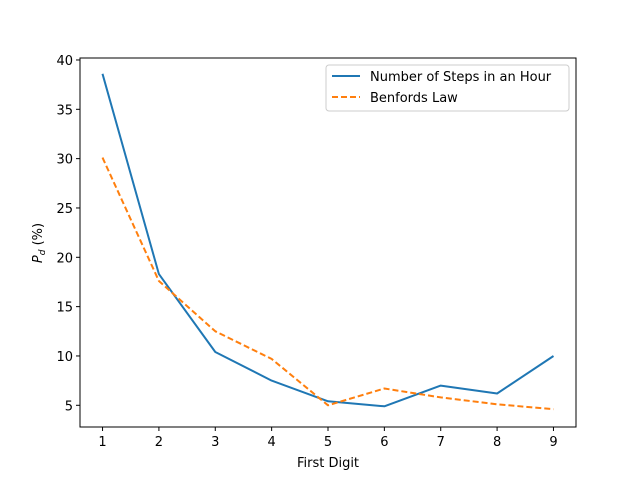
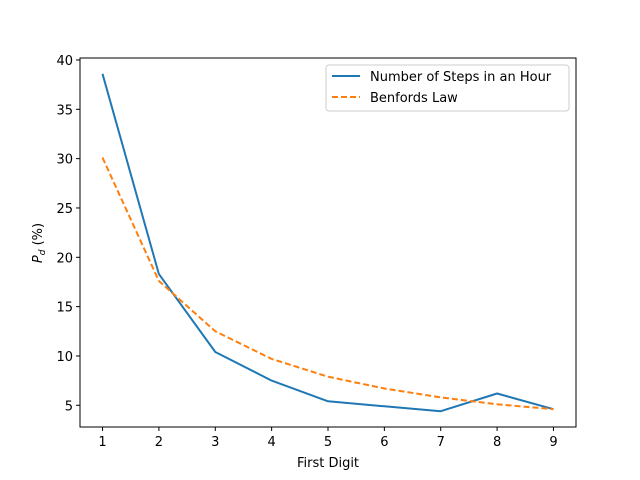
Benfords Law/5: 5 -> 8
Number of Steps in an Hour/7: 7 -> 4
Number of Steps in an Hour/9: 10 -> 5
